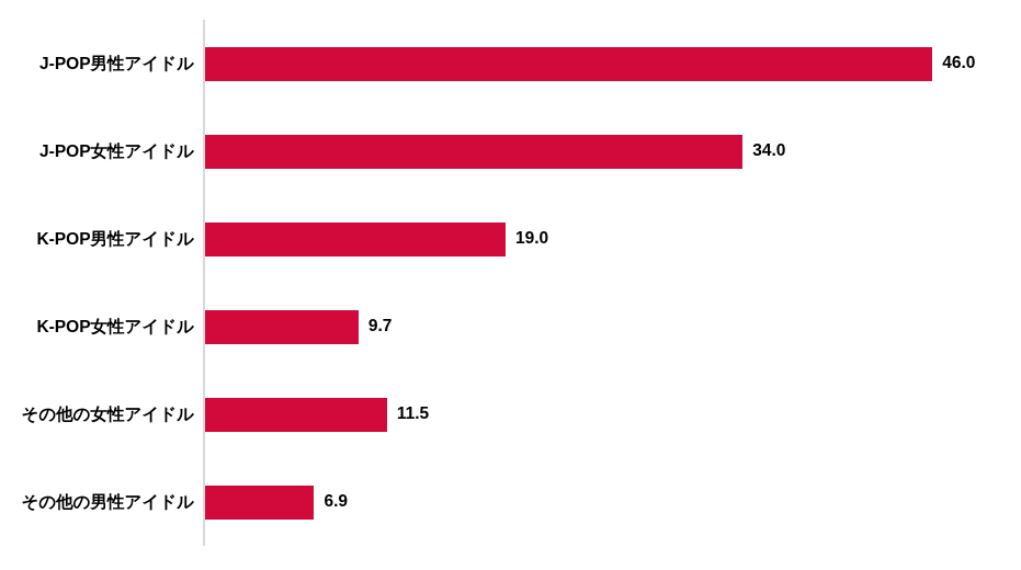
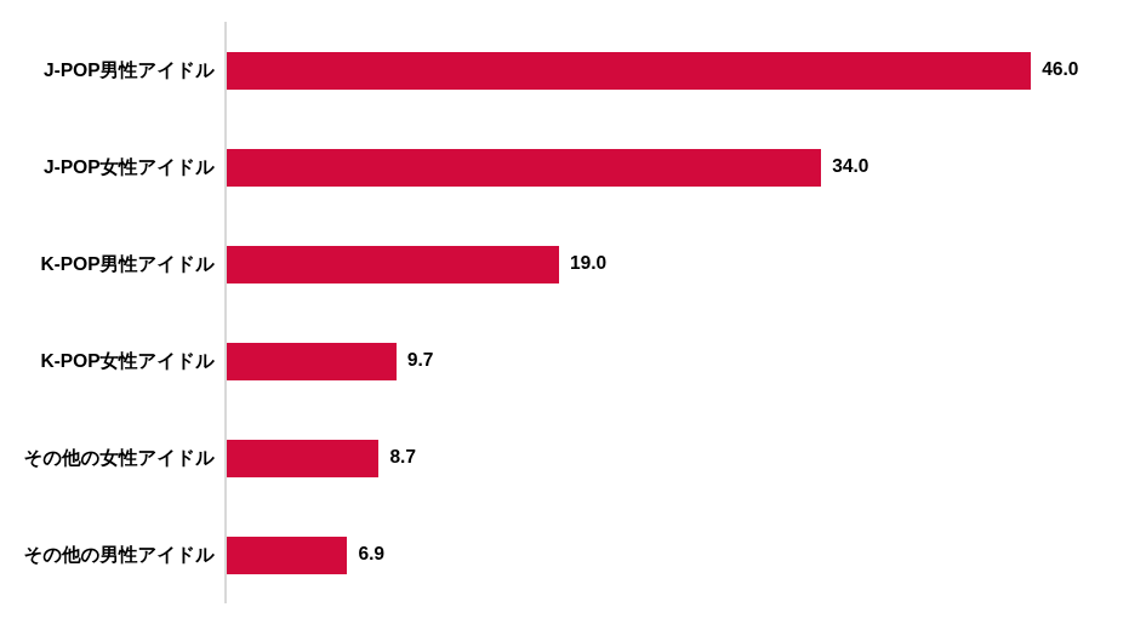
その他の女性アイドル: 11.5 -> 8.7
